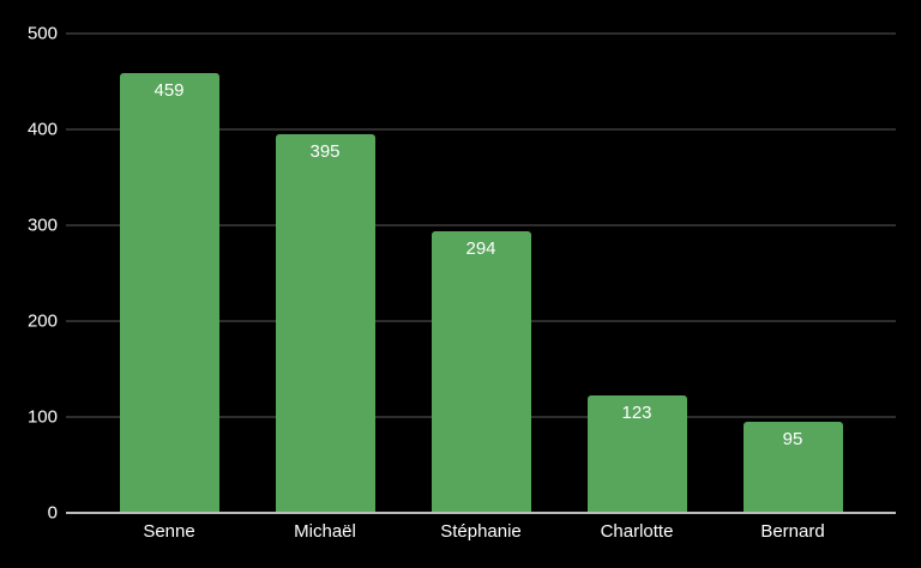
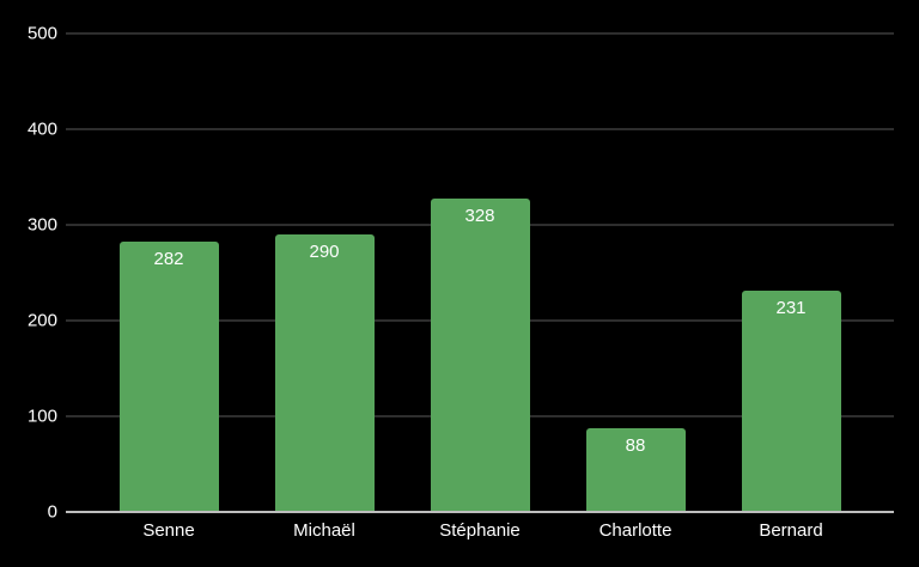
Senne: 459 -> 282
Michaël: 395 -> 290
Stéphanie: 294 -> 328
Charlotte: 123 -> 88
Bernard: 95 -> 231
